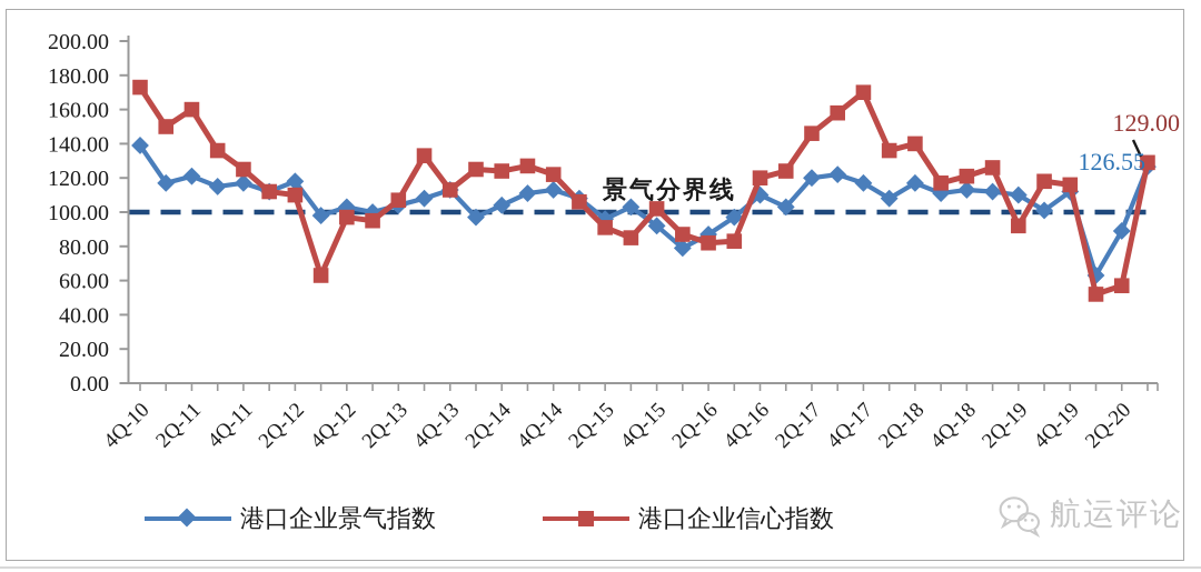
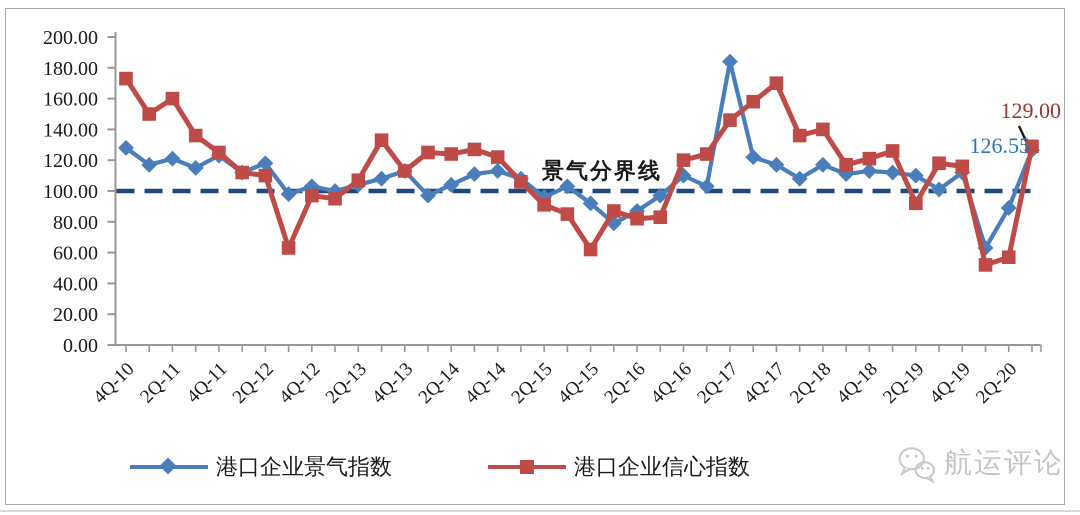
港口企业景气指数/4Q-10: 139 -> 128
港口企业景气指数/4Q-11: 117 -> 123
港口企业信心指数/4Q-15: 102 -> 62
港口企业景气指数/2Q-17: 120 -> 184
